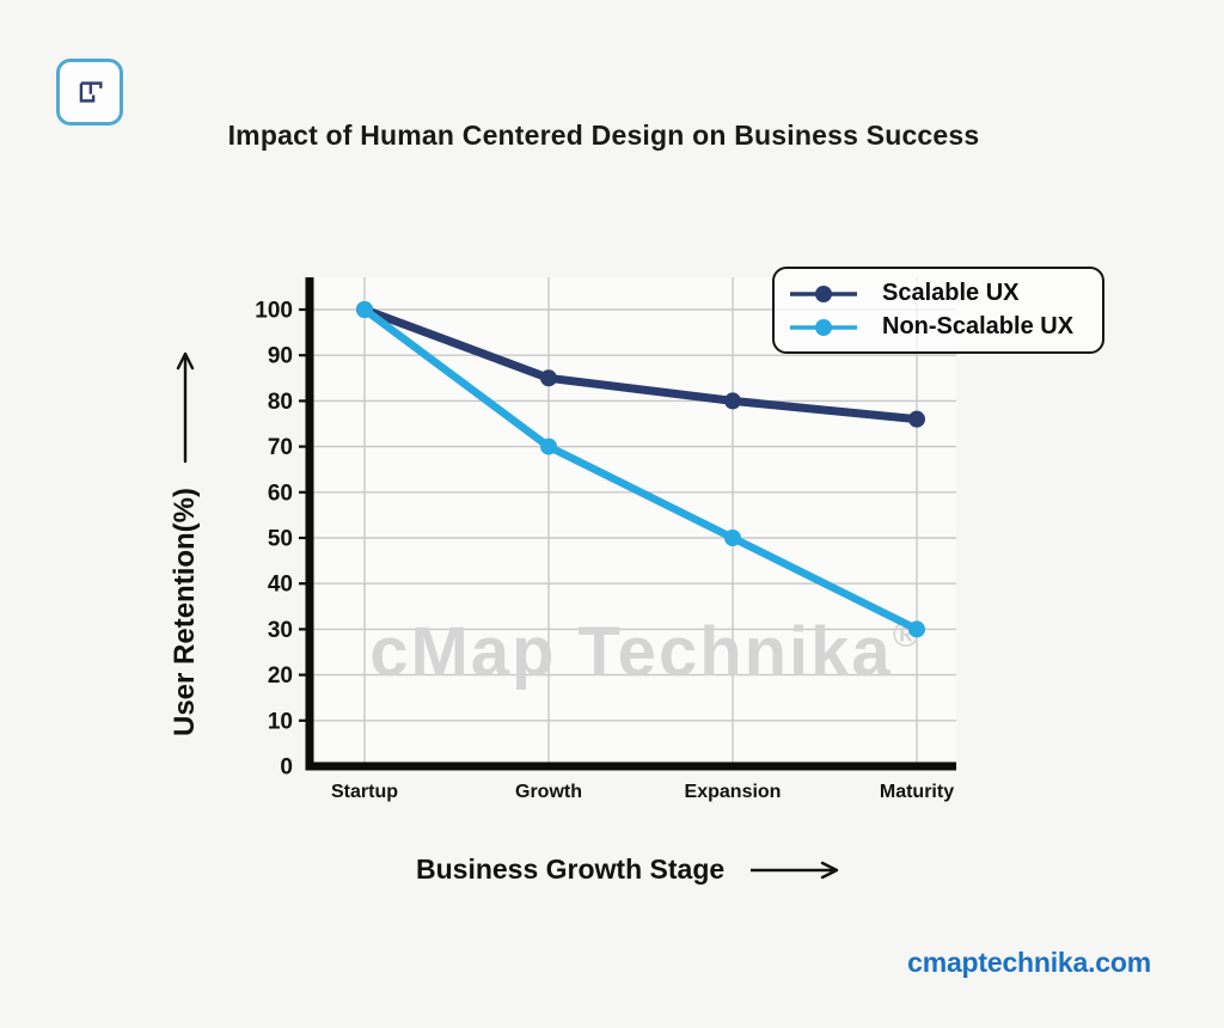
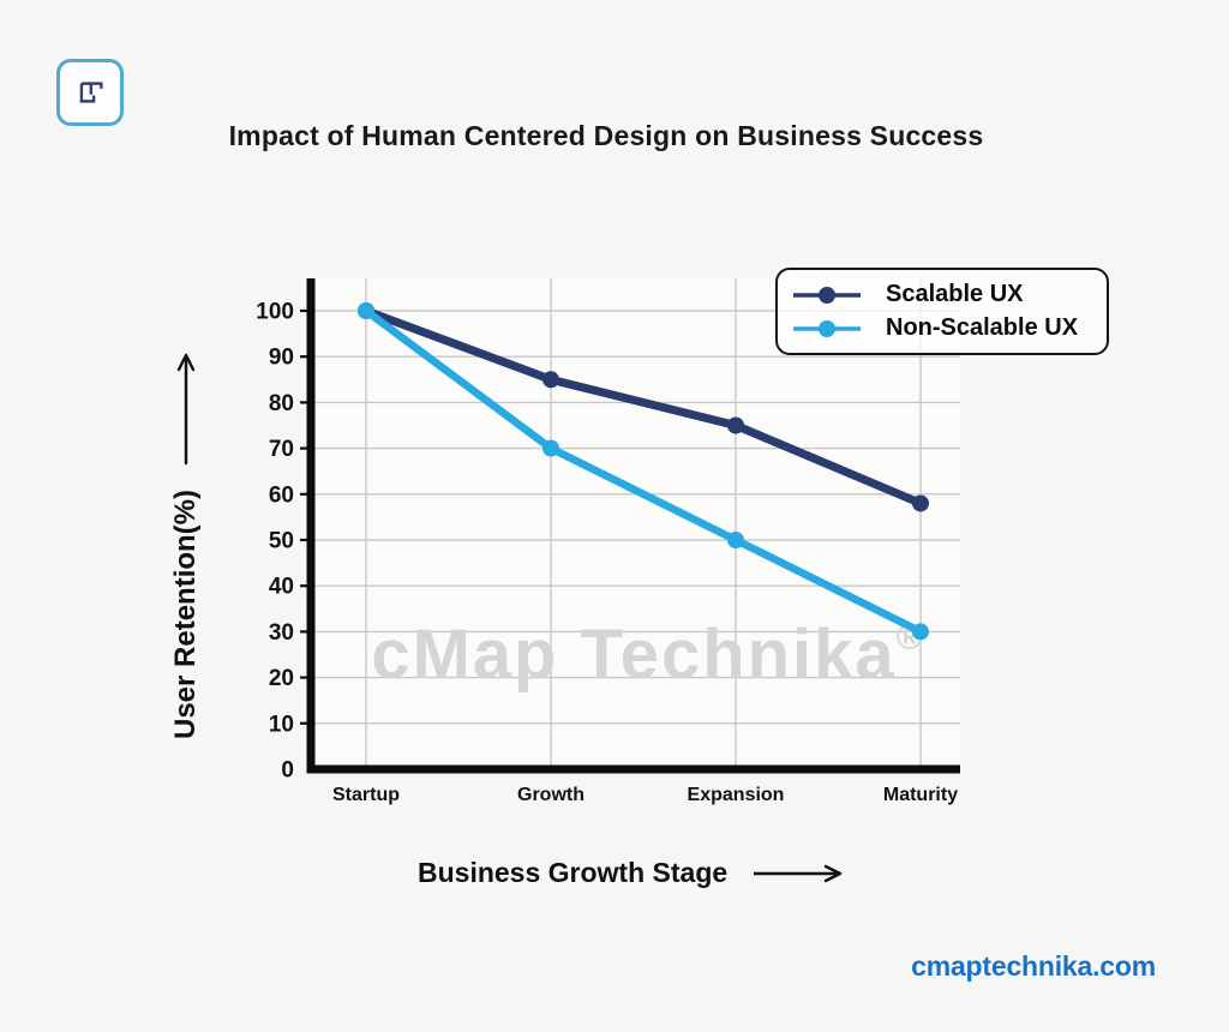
Scalable UX/Expansion: 80 -> 75
Scalable UX/Maturity: 76 -> 58
